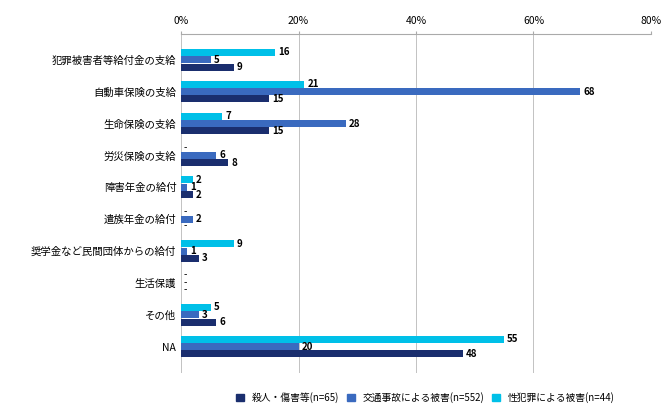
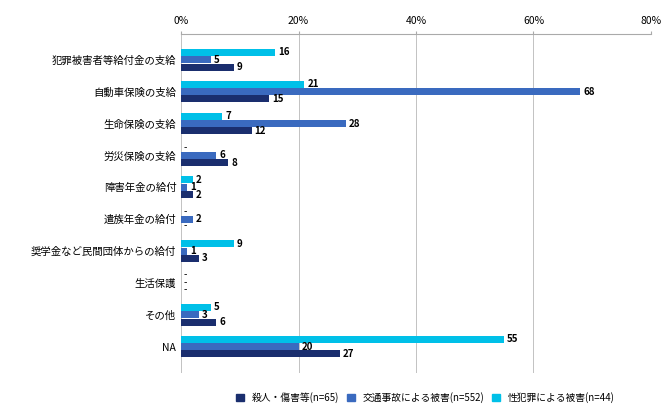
殺人・傷害等(n=65)/生命保険の支給: 15 -> 12
殺人・傷害等(n=65)/NA: 48 -> 27
